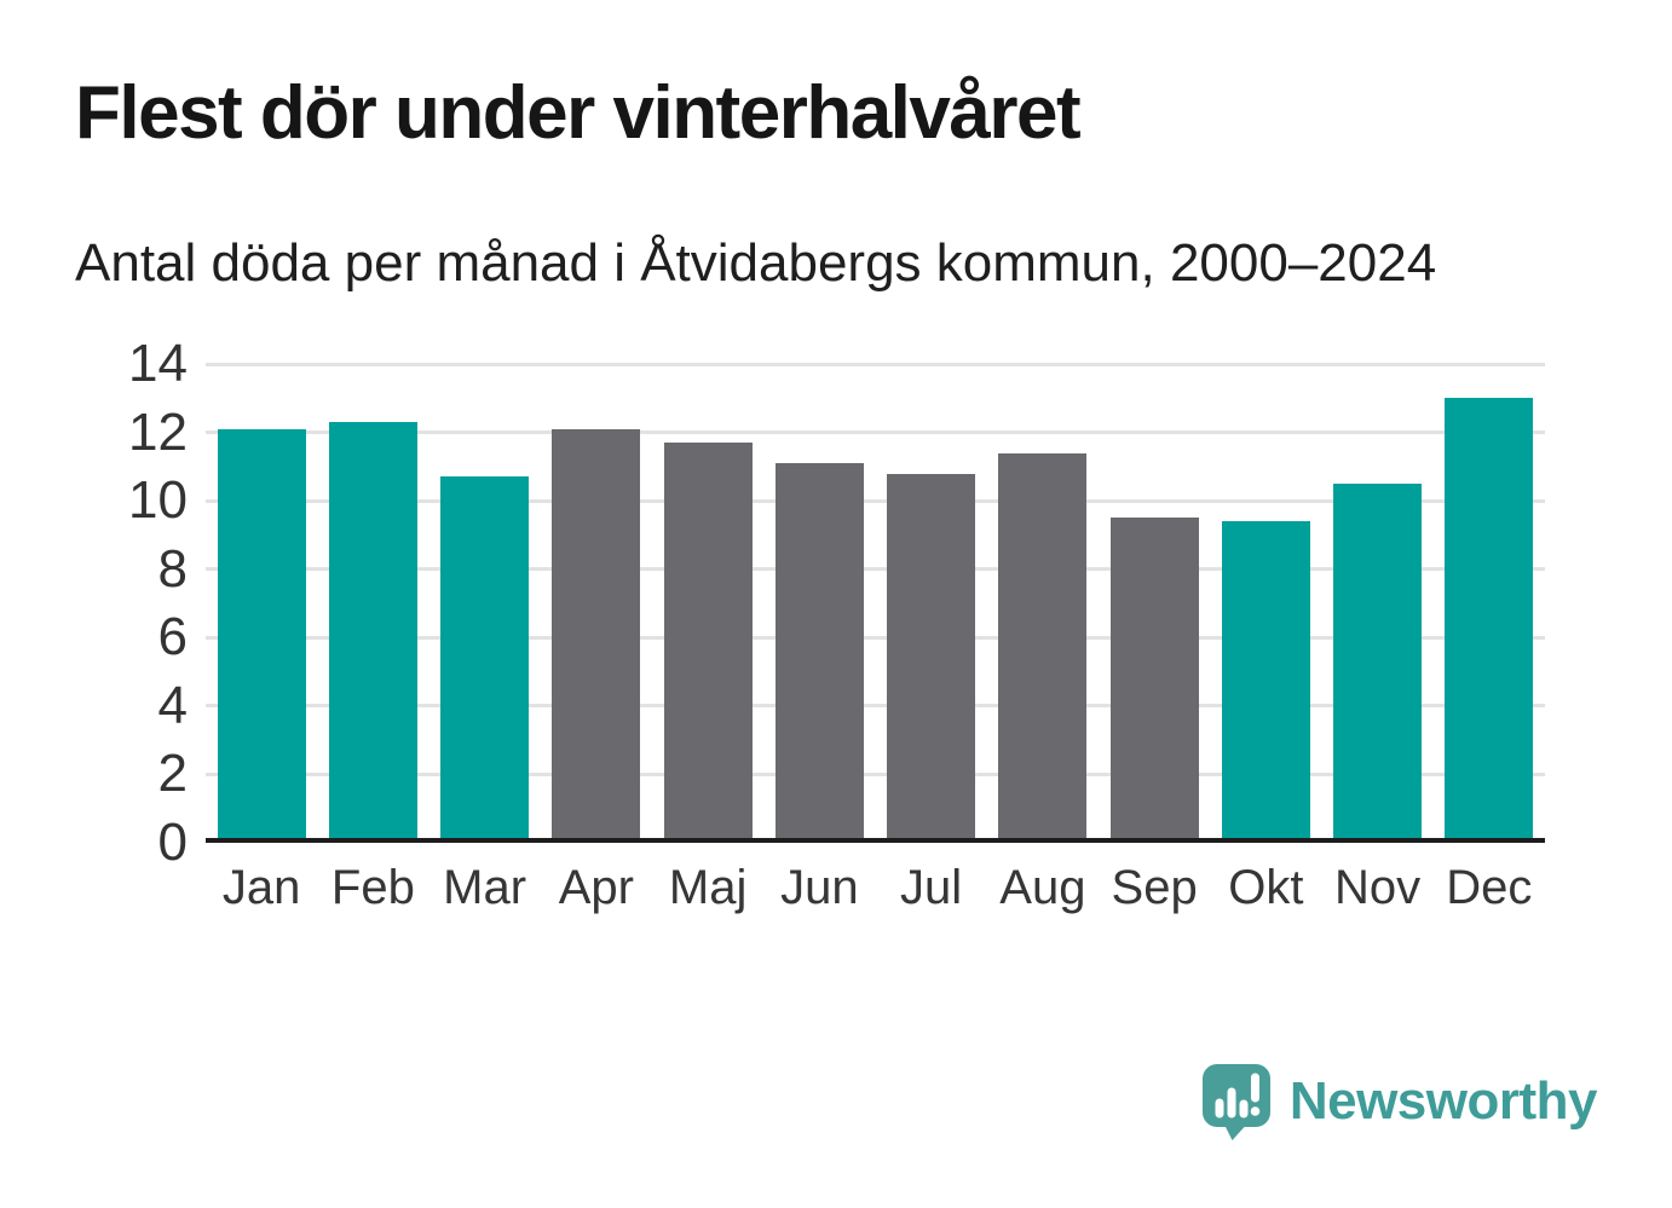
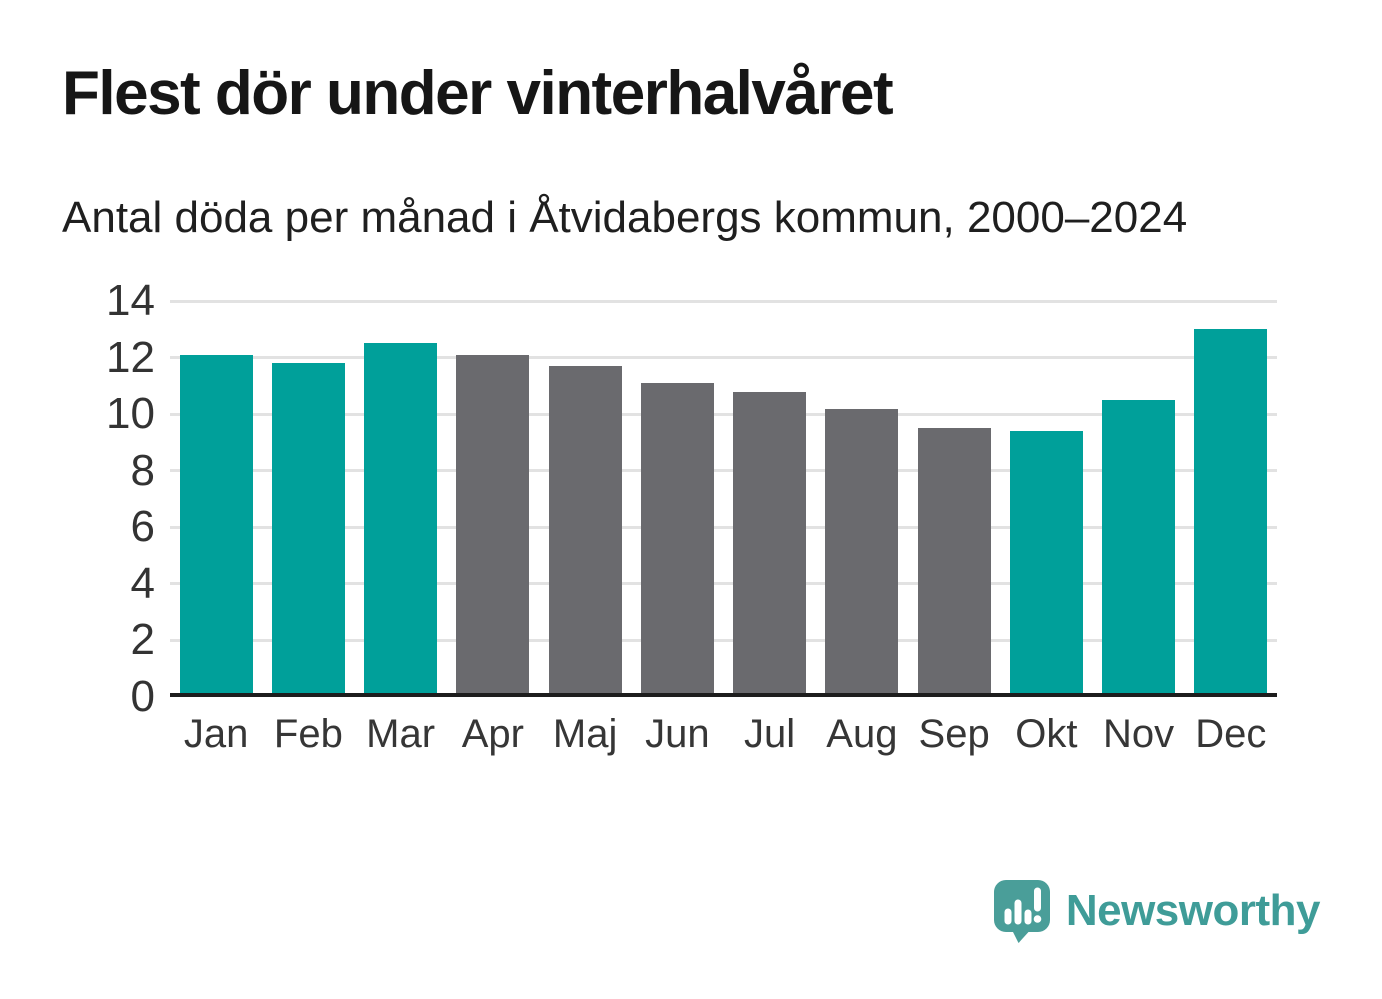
Feb: 12.3 -> 11.8
Mar: 10.7 -> 12.5
Aug: 11.4 -> 10.2
